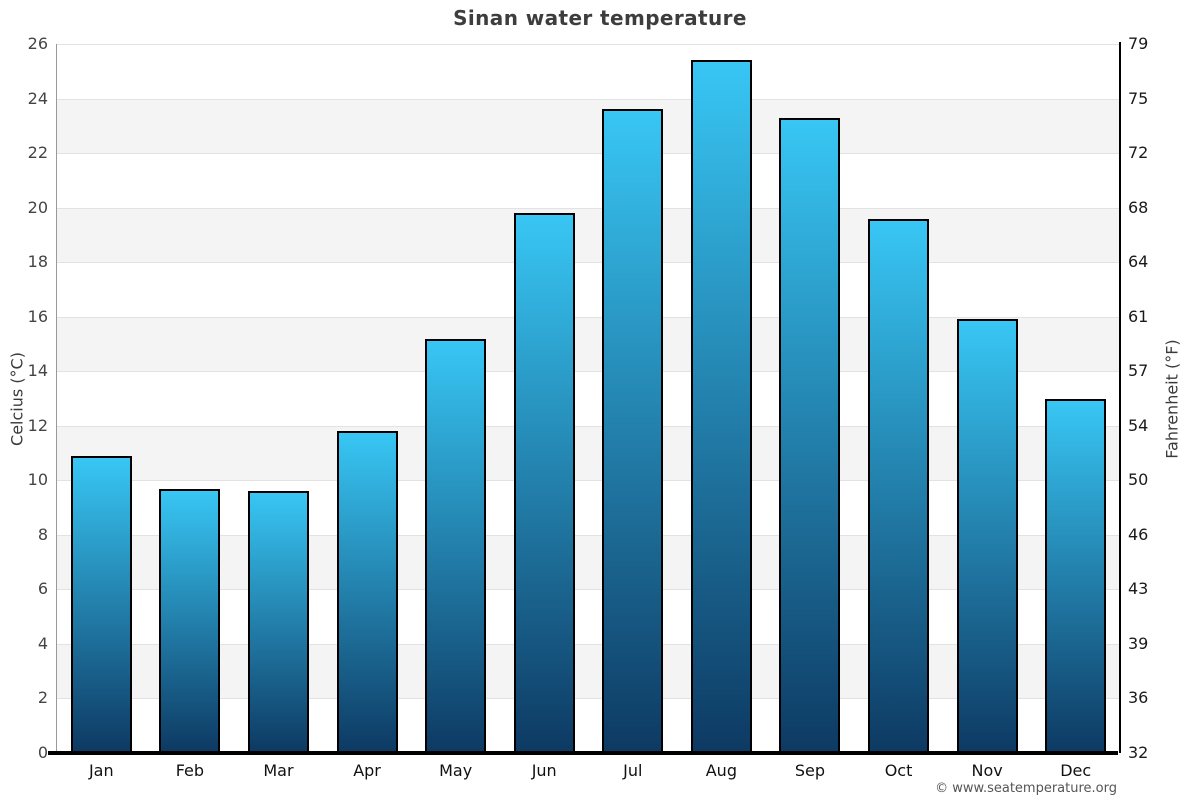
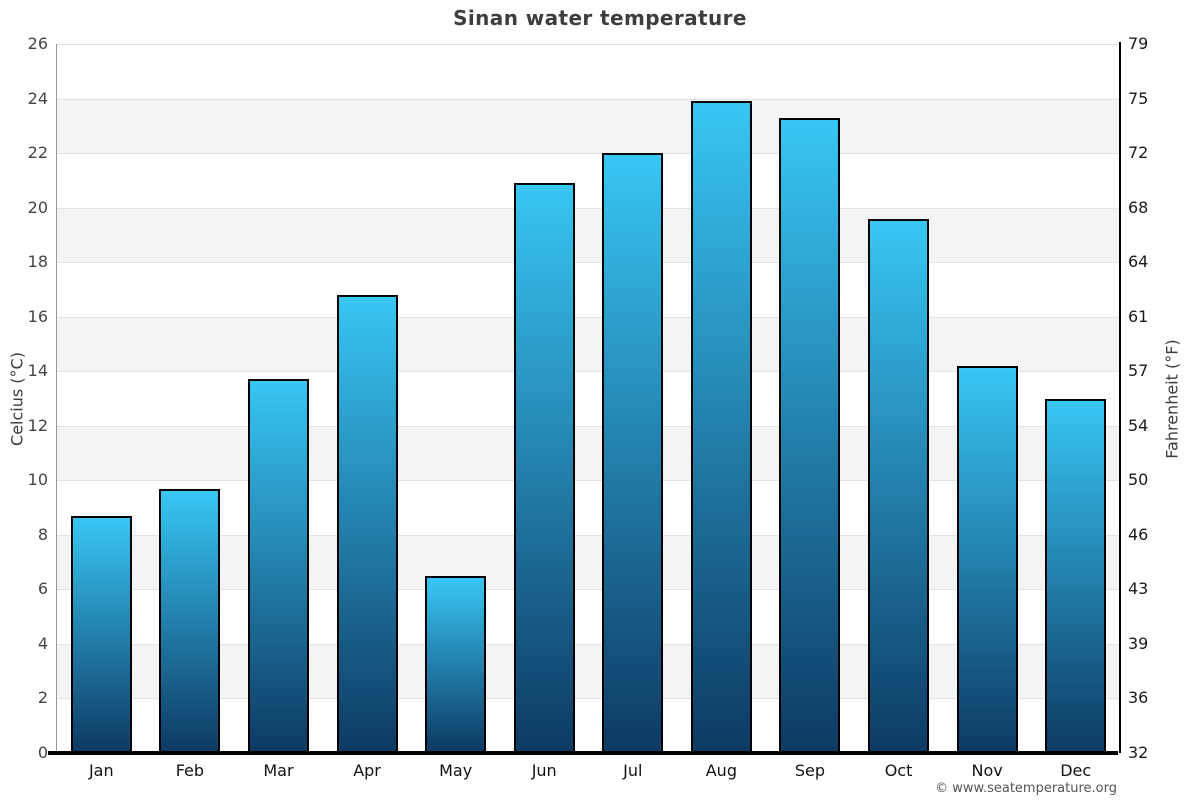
Jan: 10.9 -> 8.7
Mar: 9.6 -> 13.7
Apr: 11.8 -> 16.8
May: 15.2 -> 6.5
Jun: 19.8 -> 20.9
Jul: 23.6 -> 22.0
Aug: 25.4 -> 23.9
Nov: 15.9 -> 14.2
